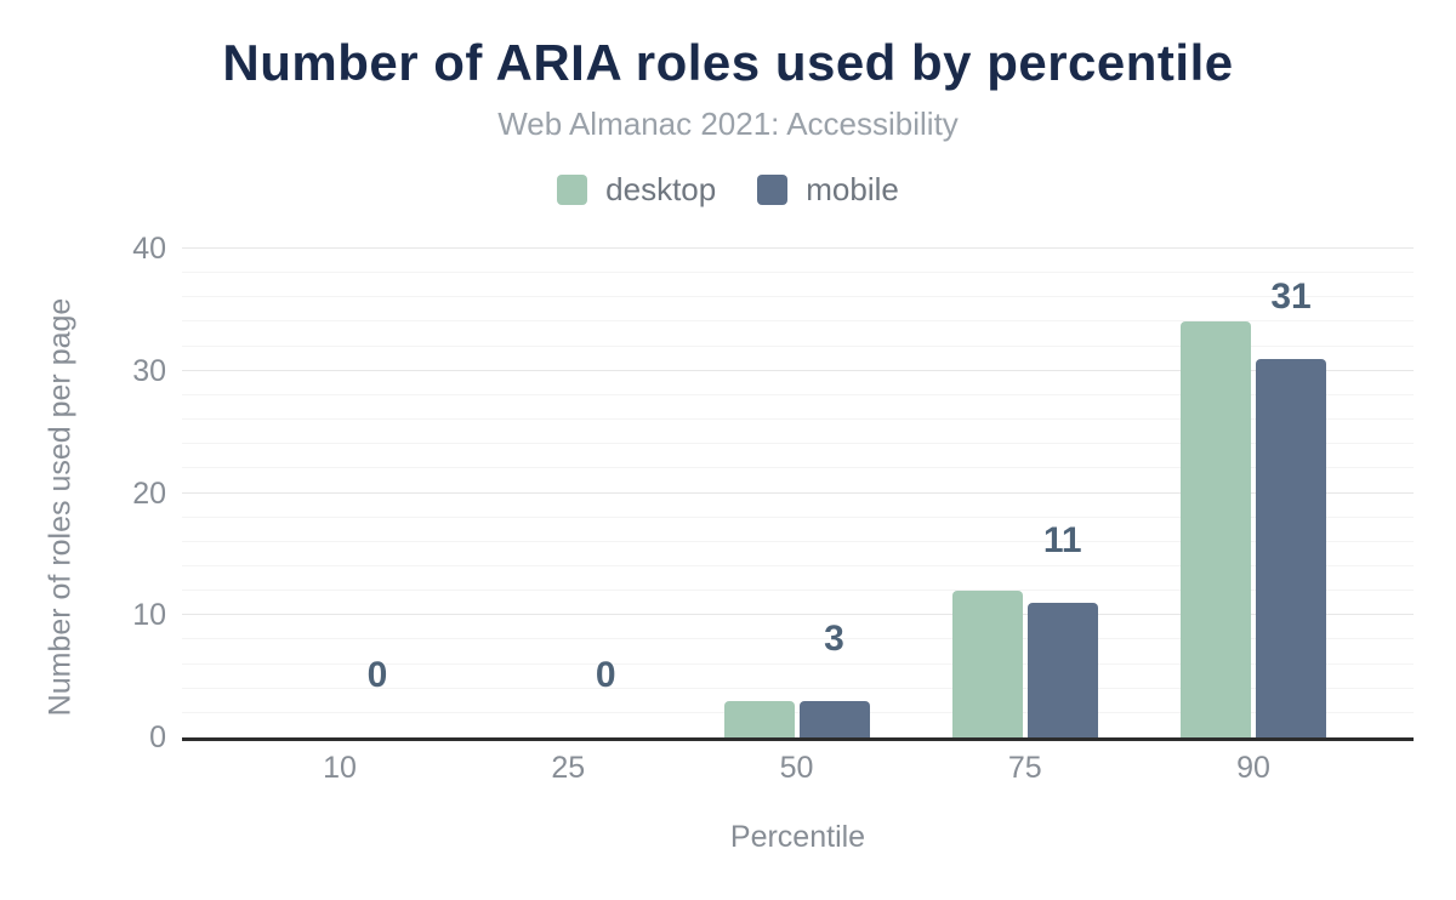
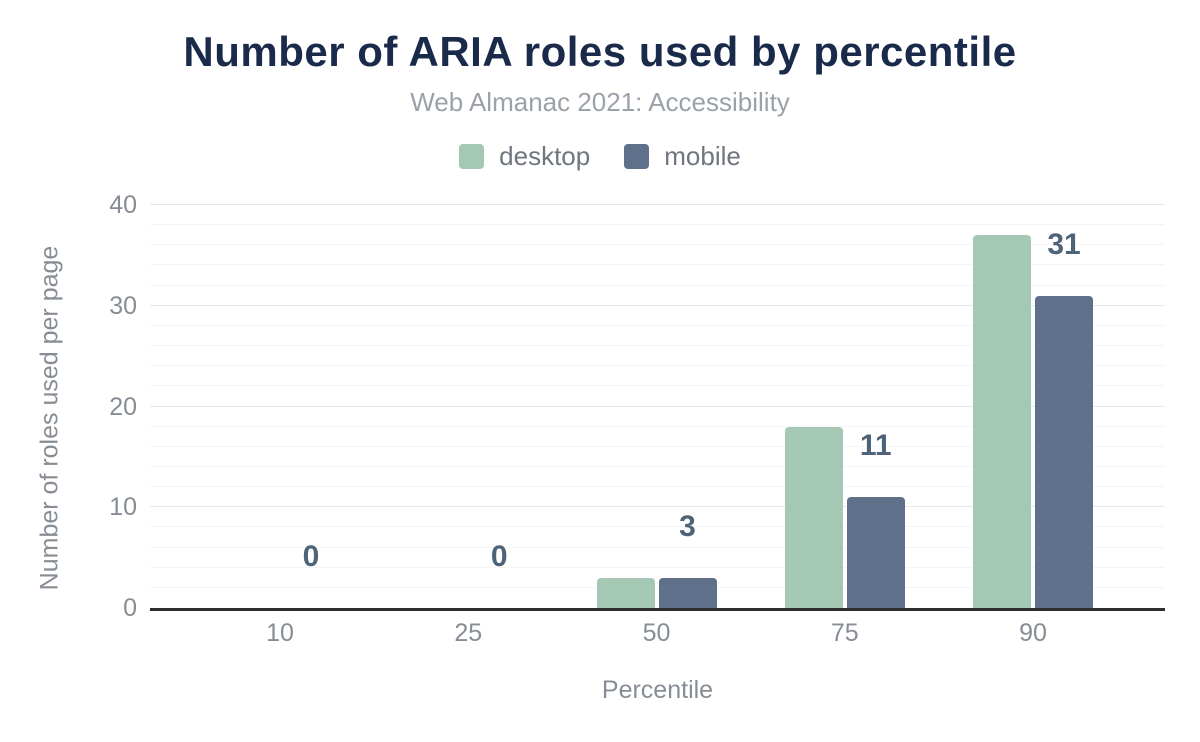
desktop/75: 12 -> 18
desktop/90: 34 -> 37
